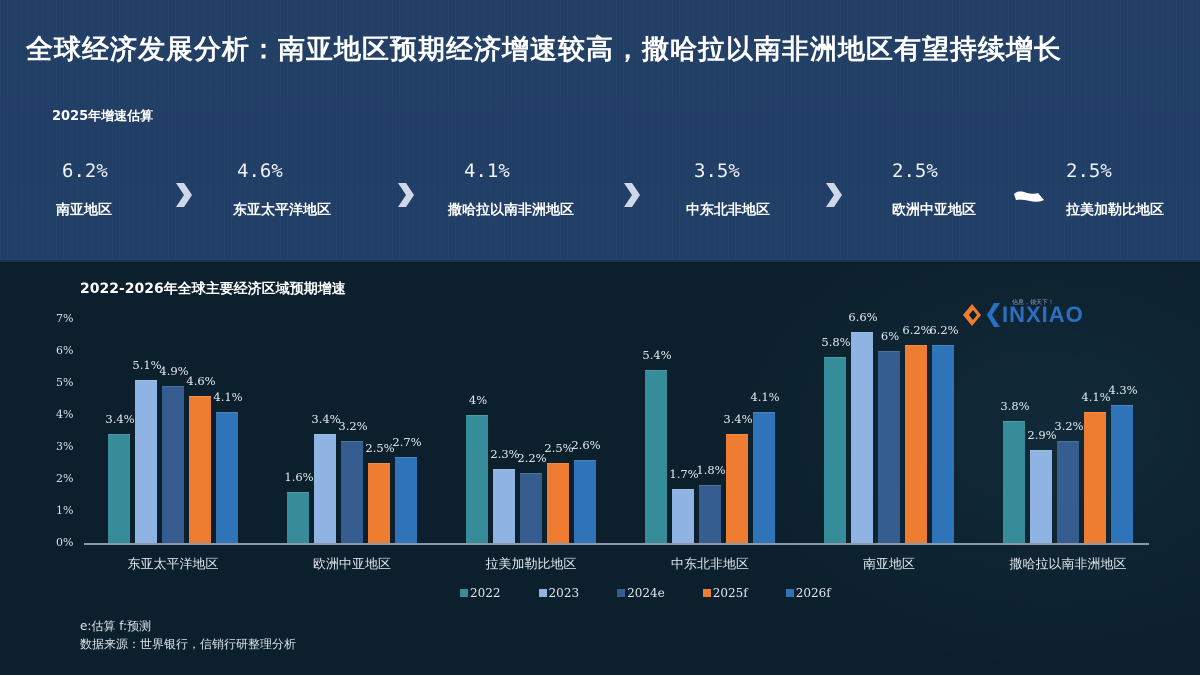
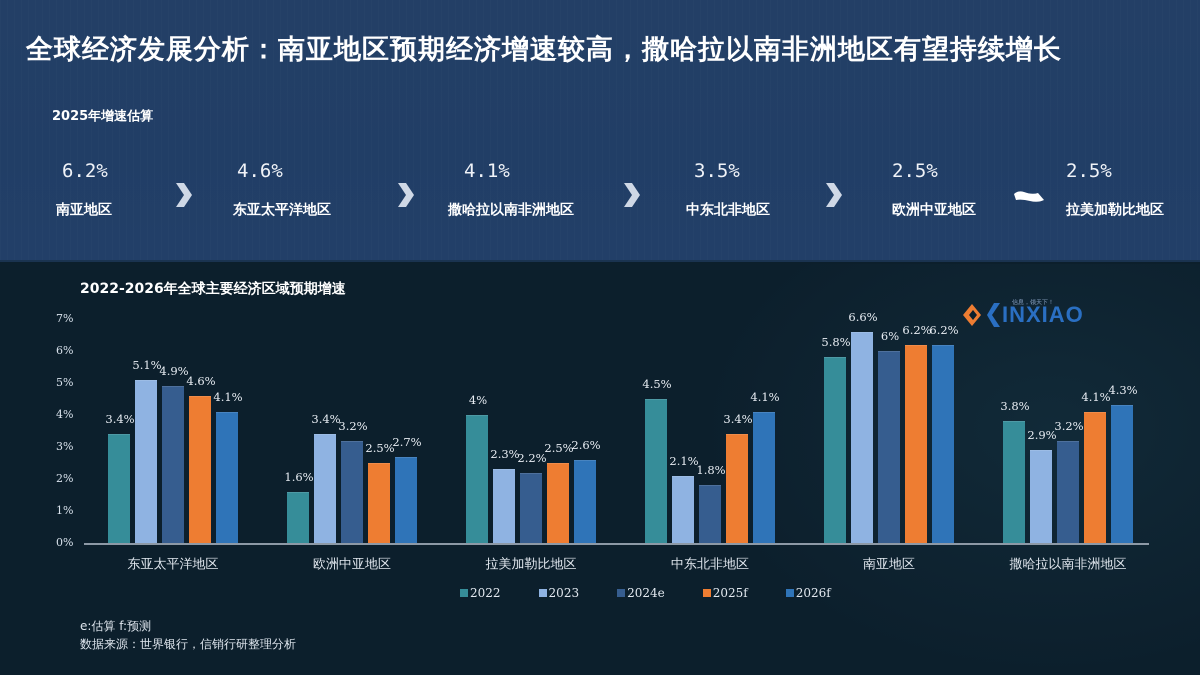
2022/中东北非地区: 5.4% -> 4.5%
2023/中东北非地区: 1.7% -> 2.1%
